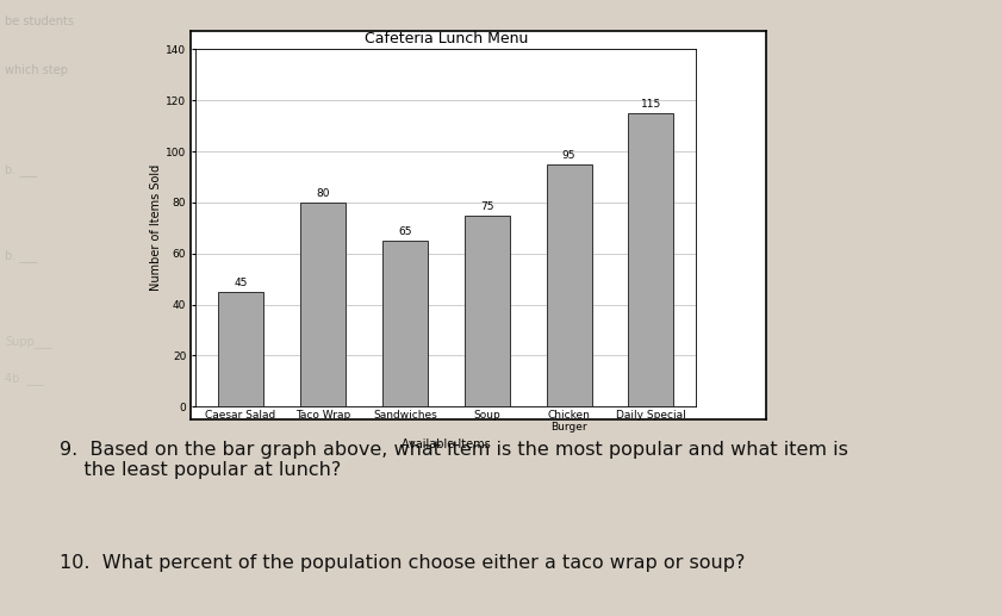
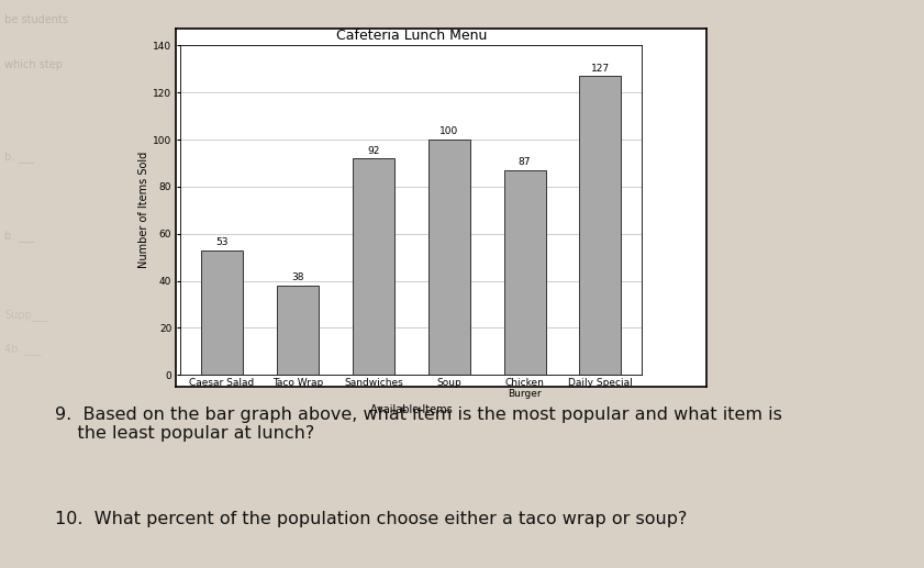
Caesar Salad: 45 -> 53
Taco Wrap: 80 -> 38
Sandwiches: 65 -> 92
Soup: 75 -> 100
Chicken Burger: 95 -> 87
Daily Special: 115 -> 127
